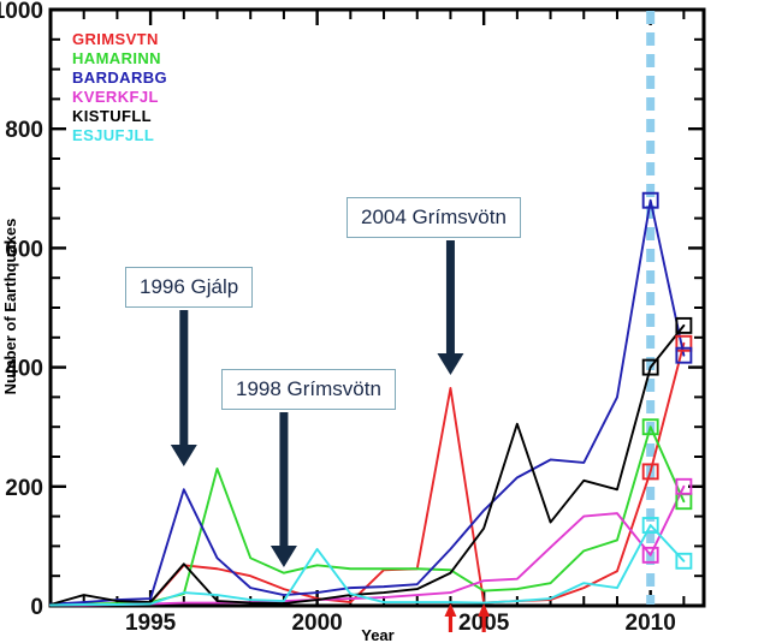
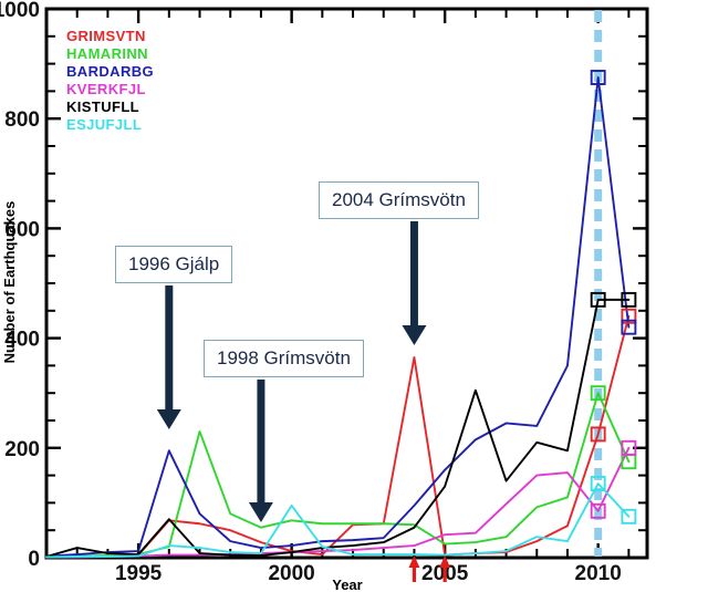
BARDARBG/2010: 680 -> 880
KISTUFLL/2010: 400 -> 470
